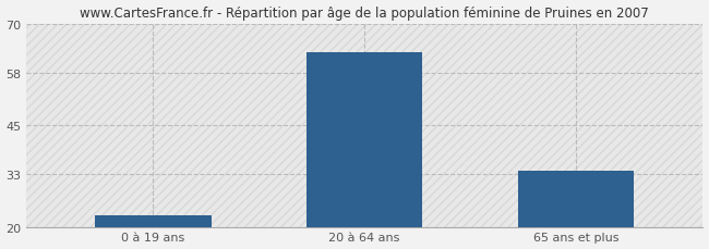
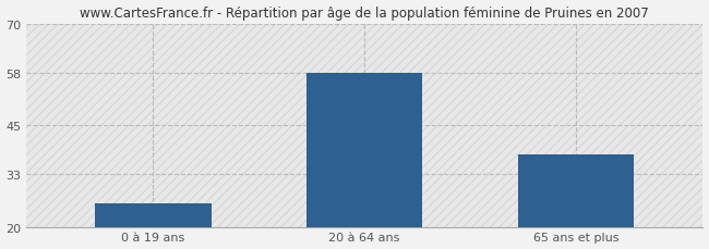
0 à 19 ans: 23 -> 26
20 à 64 ans: 63 -> 58
65 ans et plus: 34 -> 38
